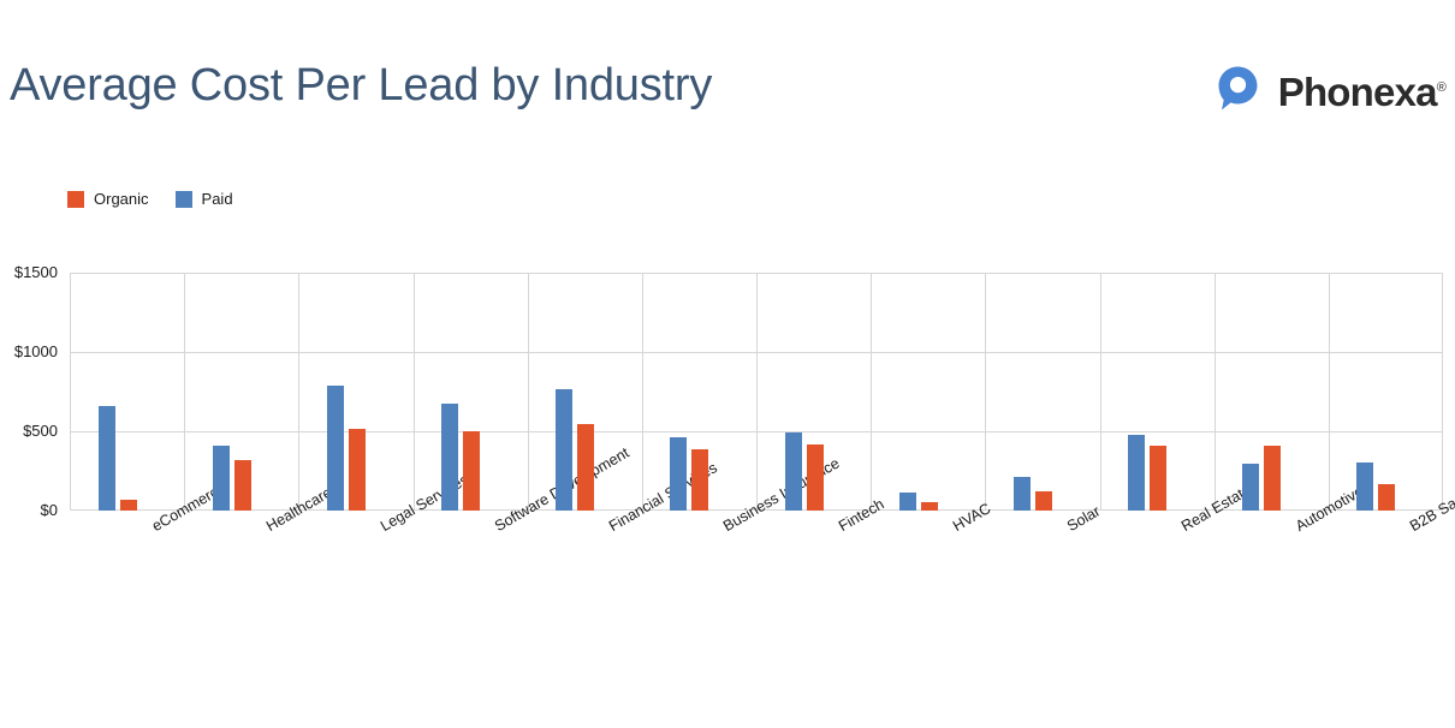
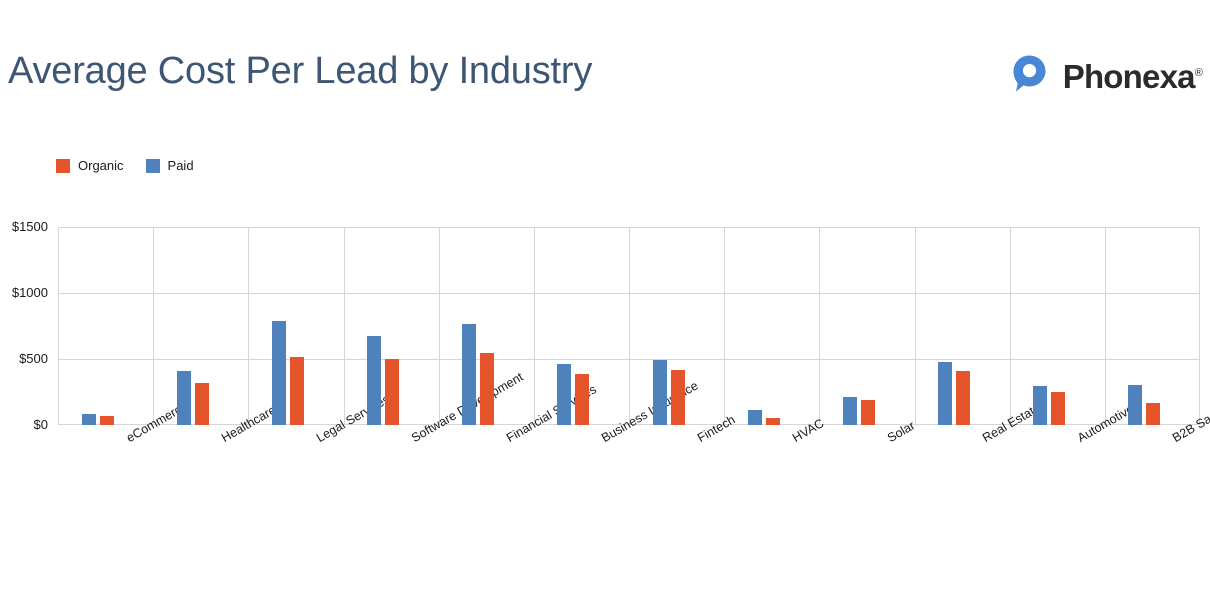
Paid/eCommerce: $660 -> $90
Organic/Solar: $120 -> $190
Organic/Automotive: $410 -> $250
